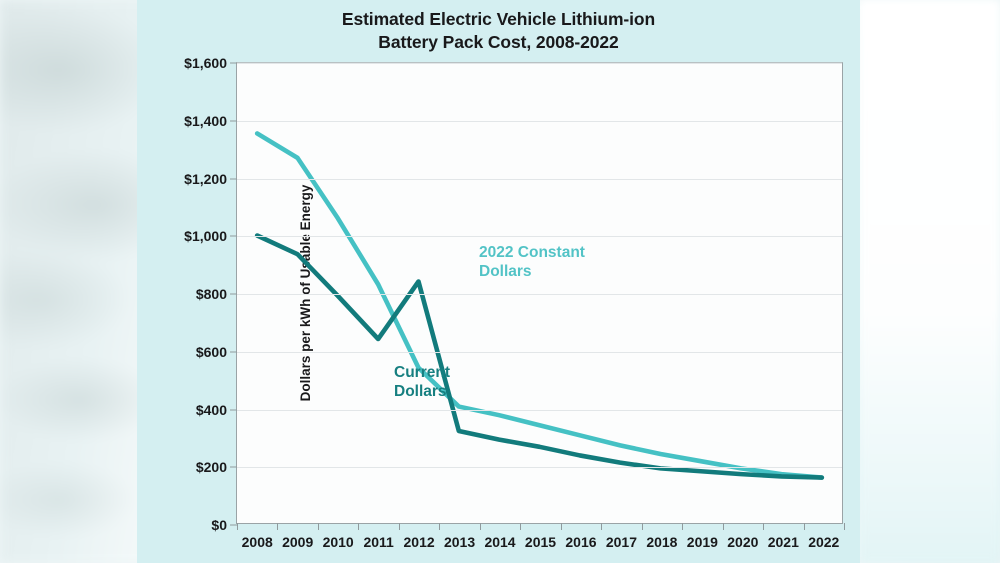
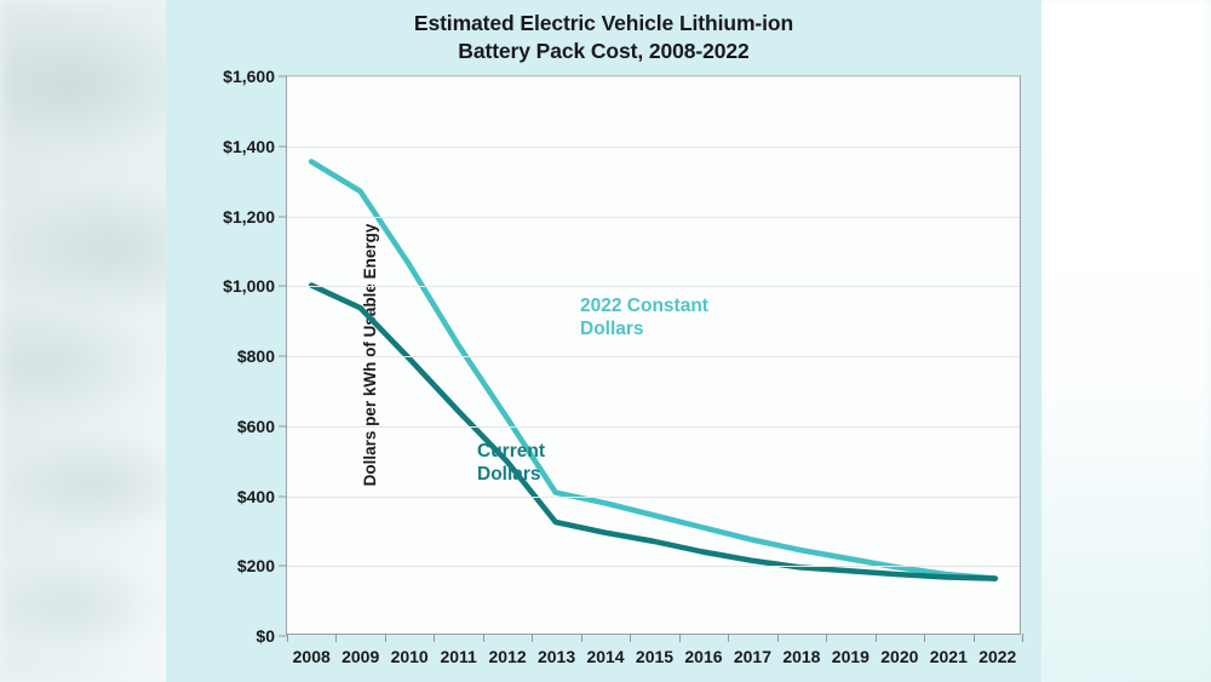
2022 Constant Dollars/2012: $540 -> $620
Current Dollars/2012: $840 -> $500
